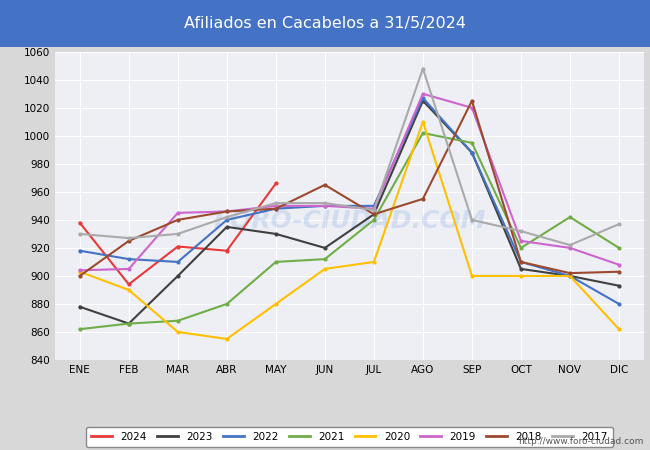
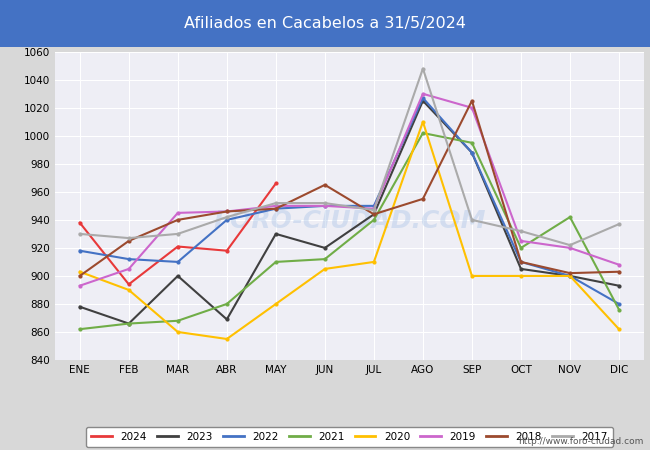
2019/ENE: 904 -> 893
2023/ABR: 935 -> 869
2021/DIC: 920 -> 876
